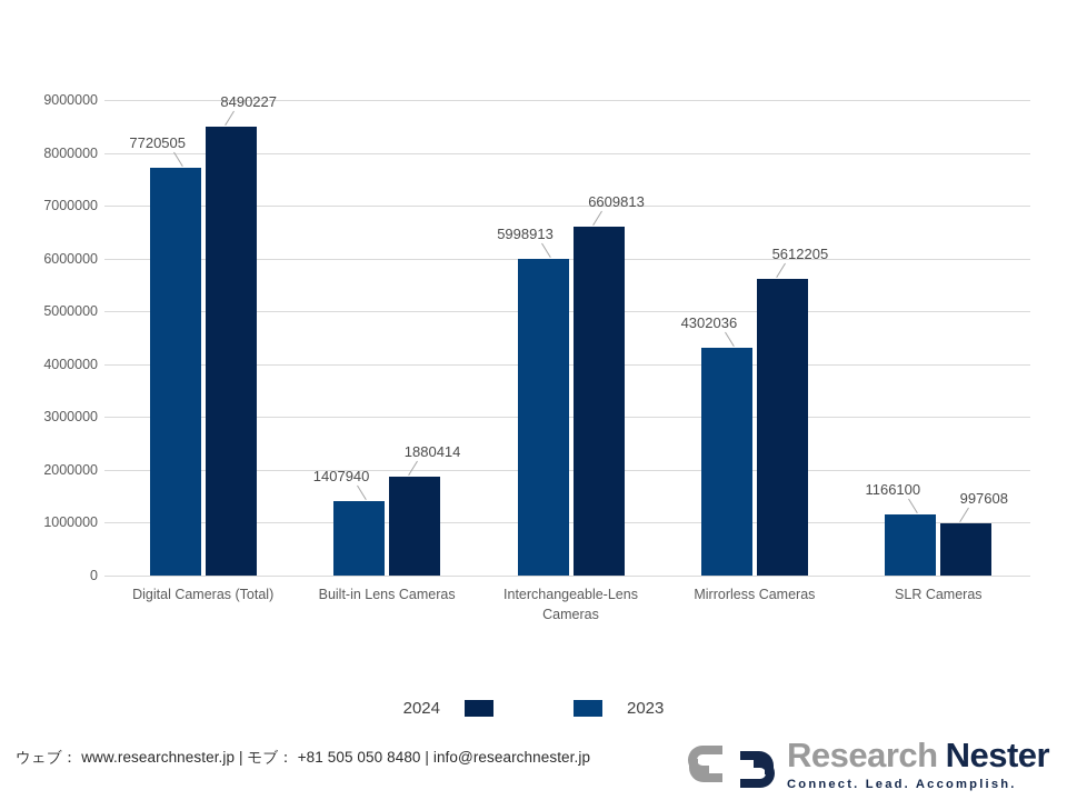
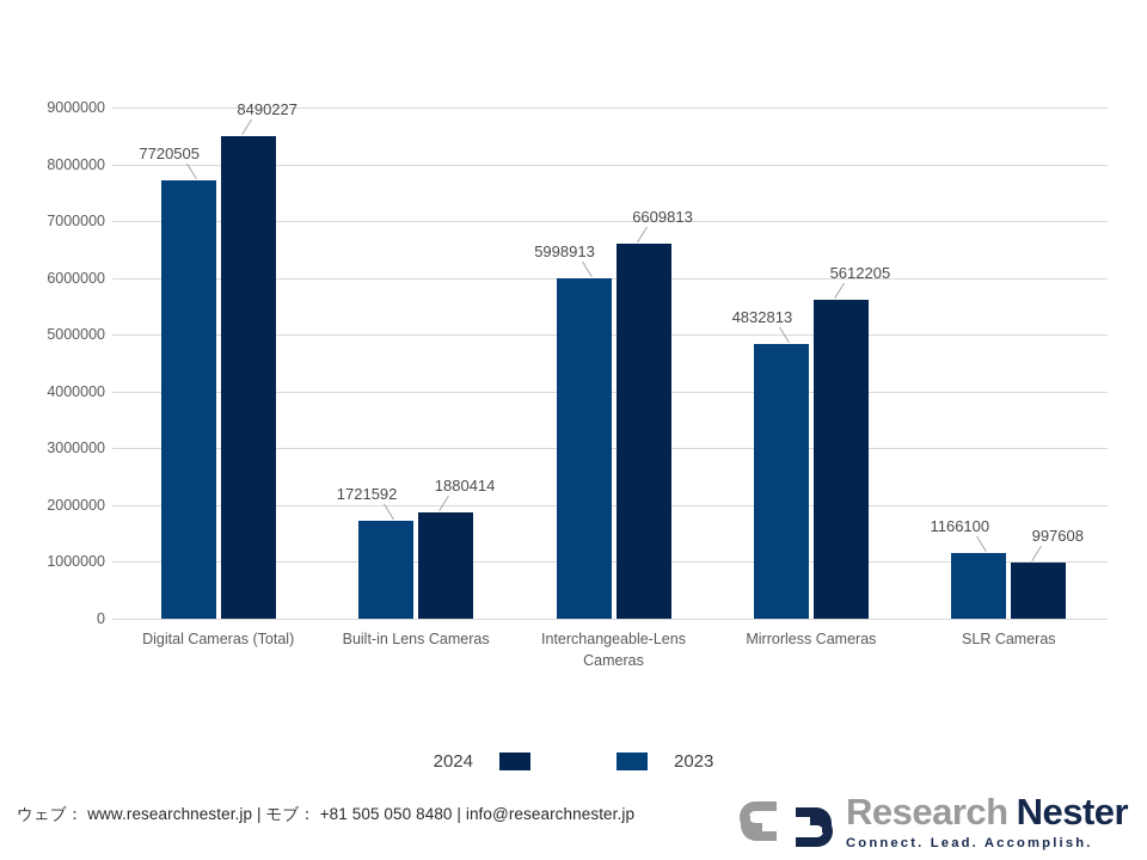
2023/Built-in Lens Cameras: 1407940 -> 1721592
2023/Mirrorless Cameras: 4302036 -> 4832813
